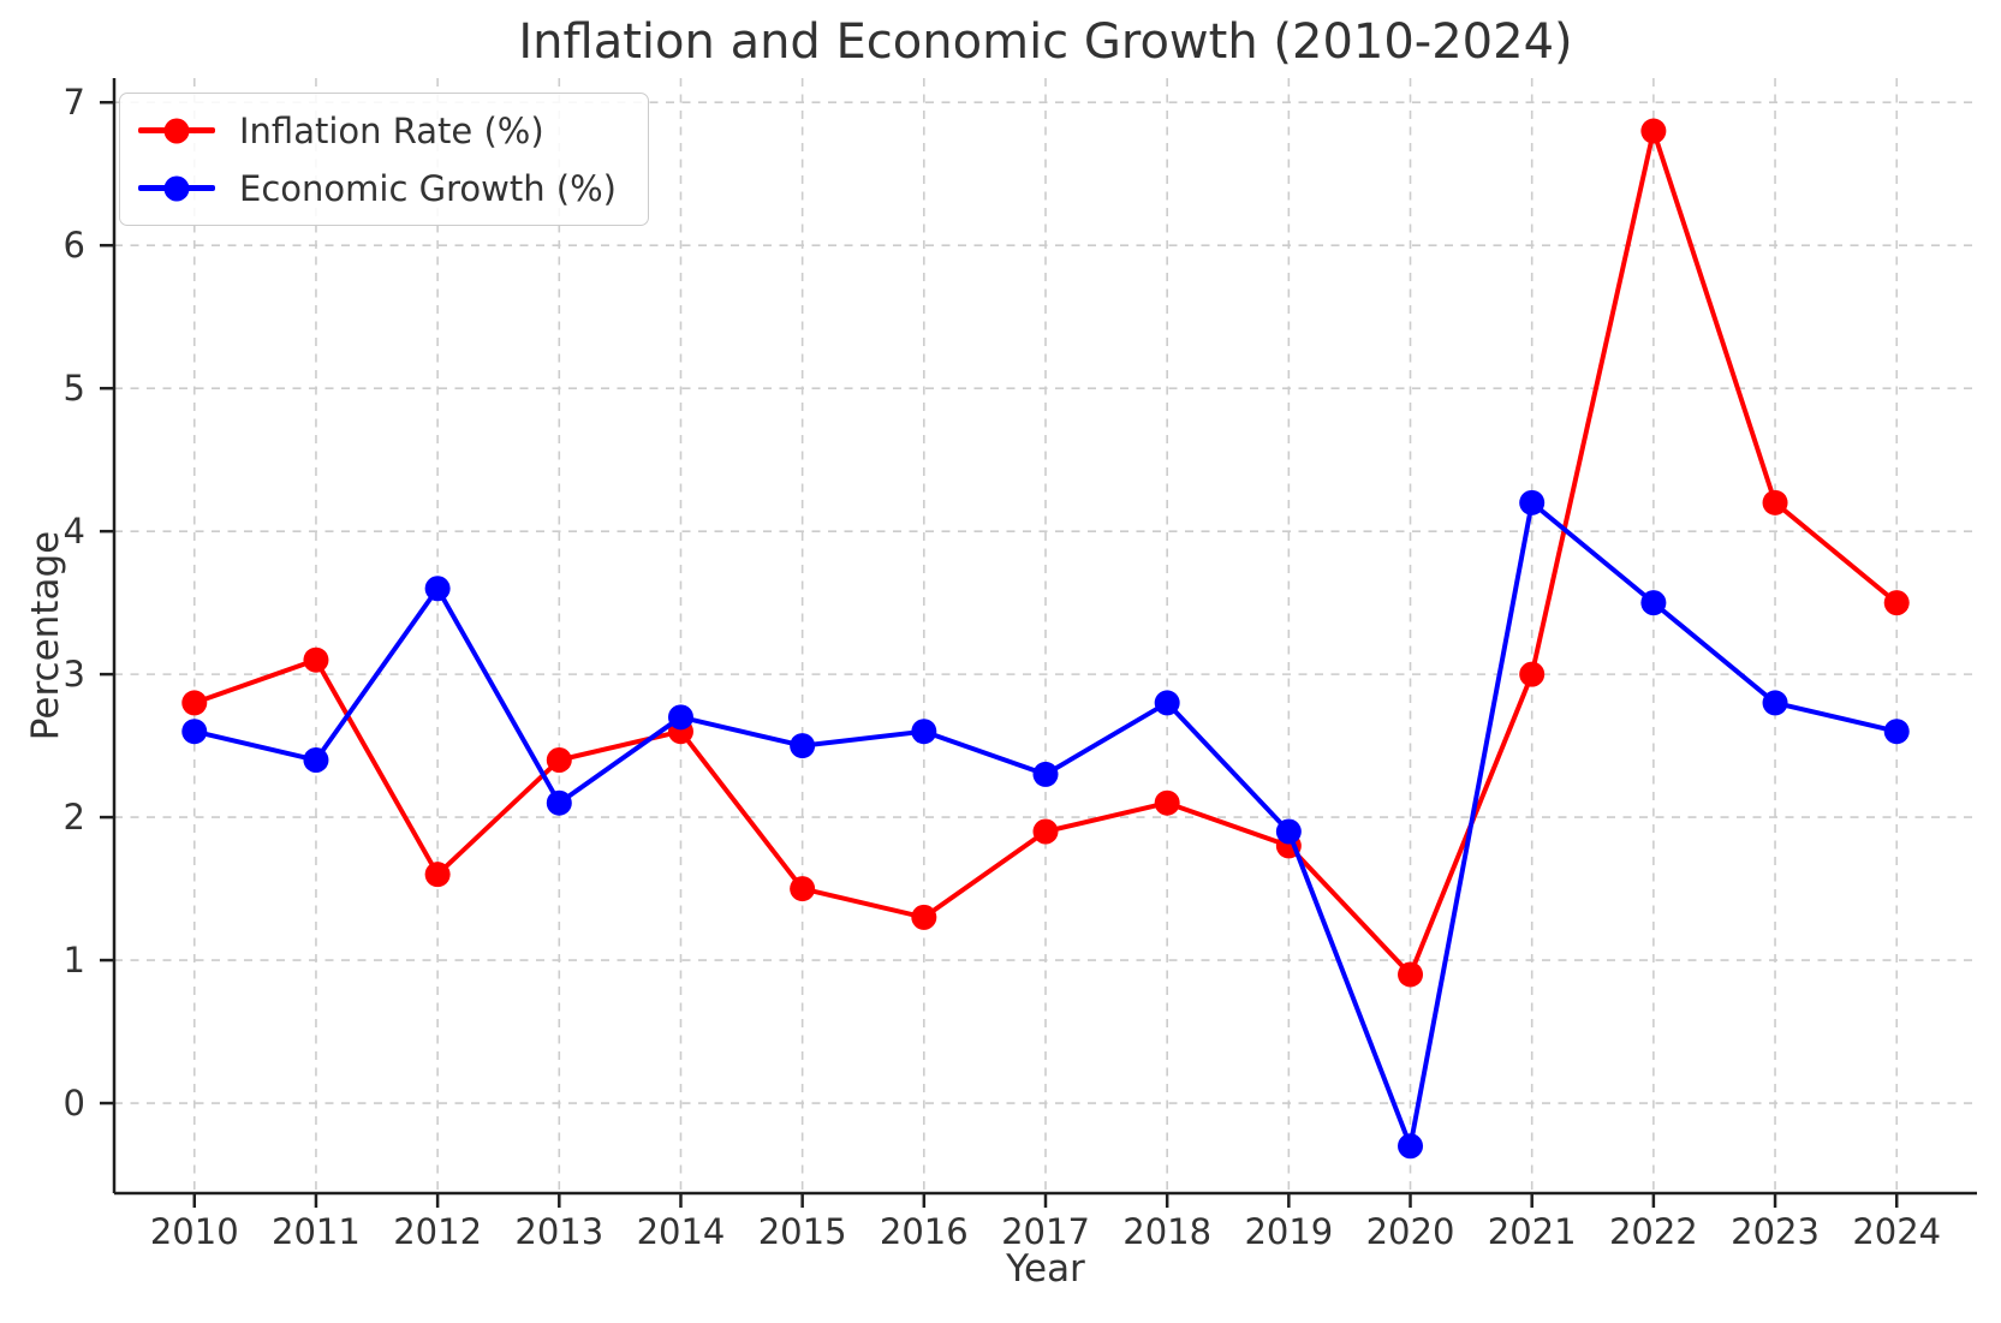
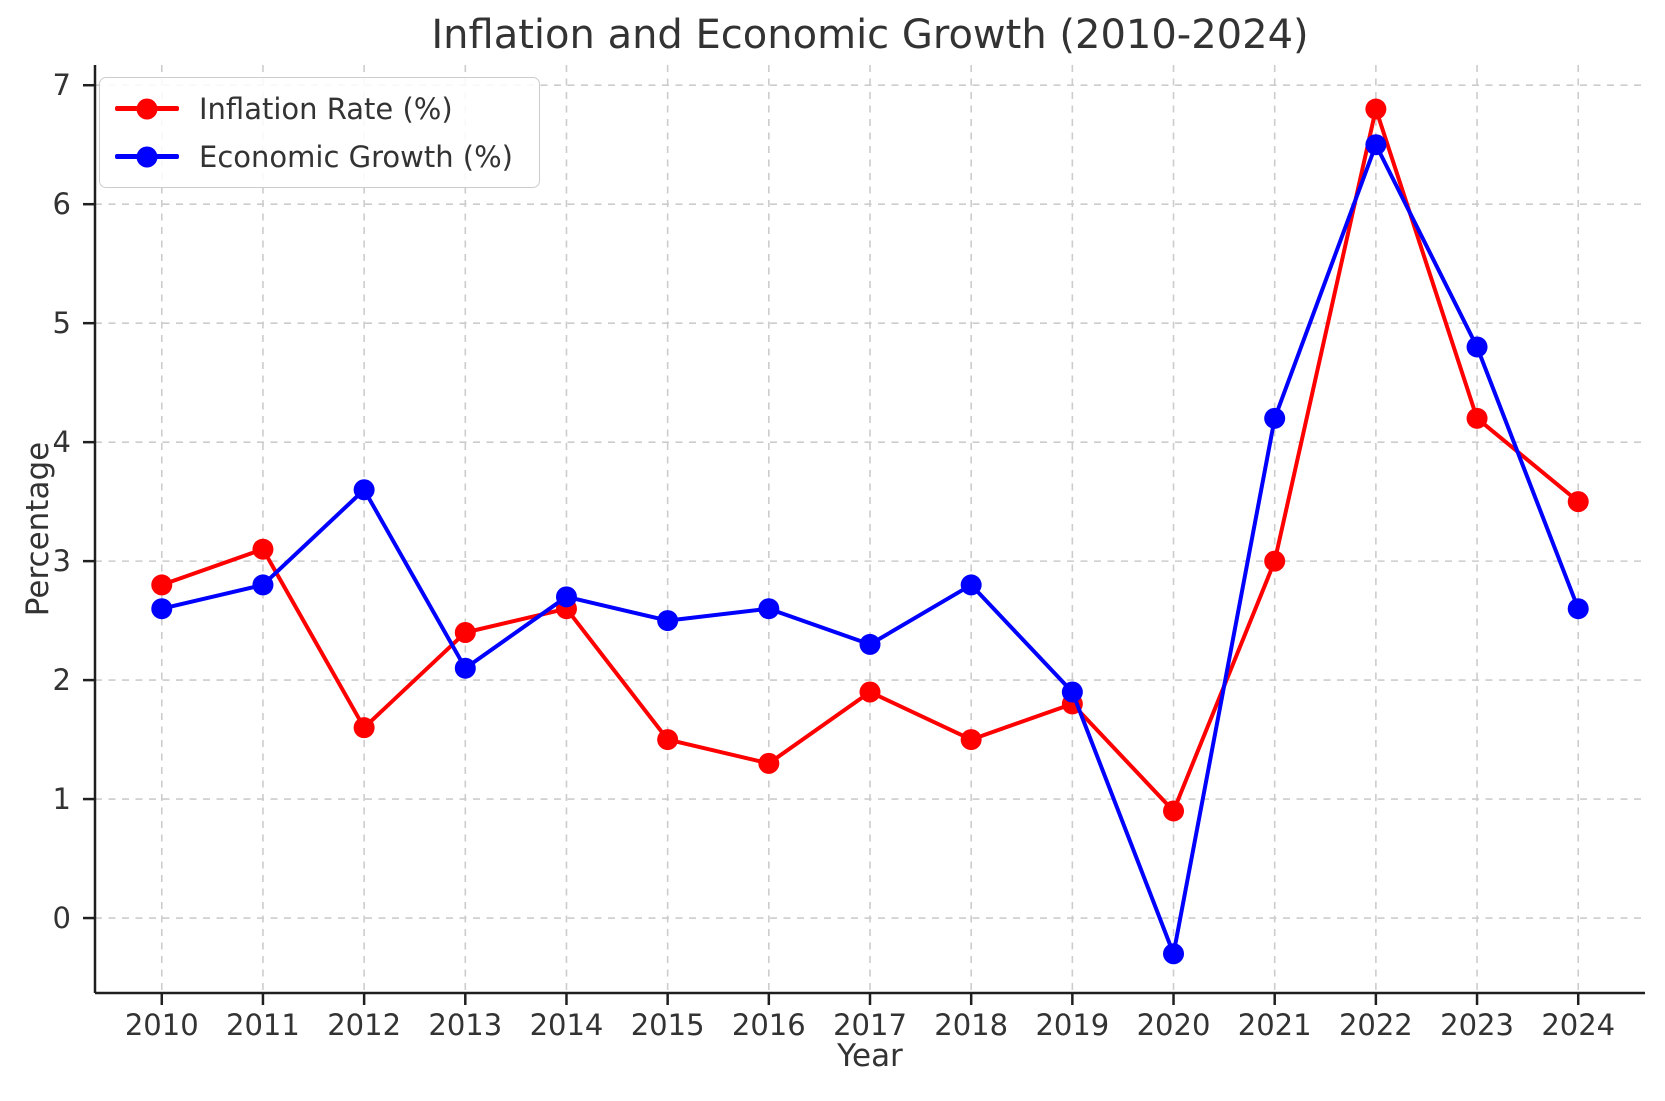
Economic Growth (%)/2011: 2.4 -> 2.8
Inflation Rate (%)/2018: 2.1 -> 1.5
Economic Growth (%)/2022: 3.5 -> 6.5
Economic Growth (%)/2023: 2.8 -> 4.8
